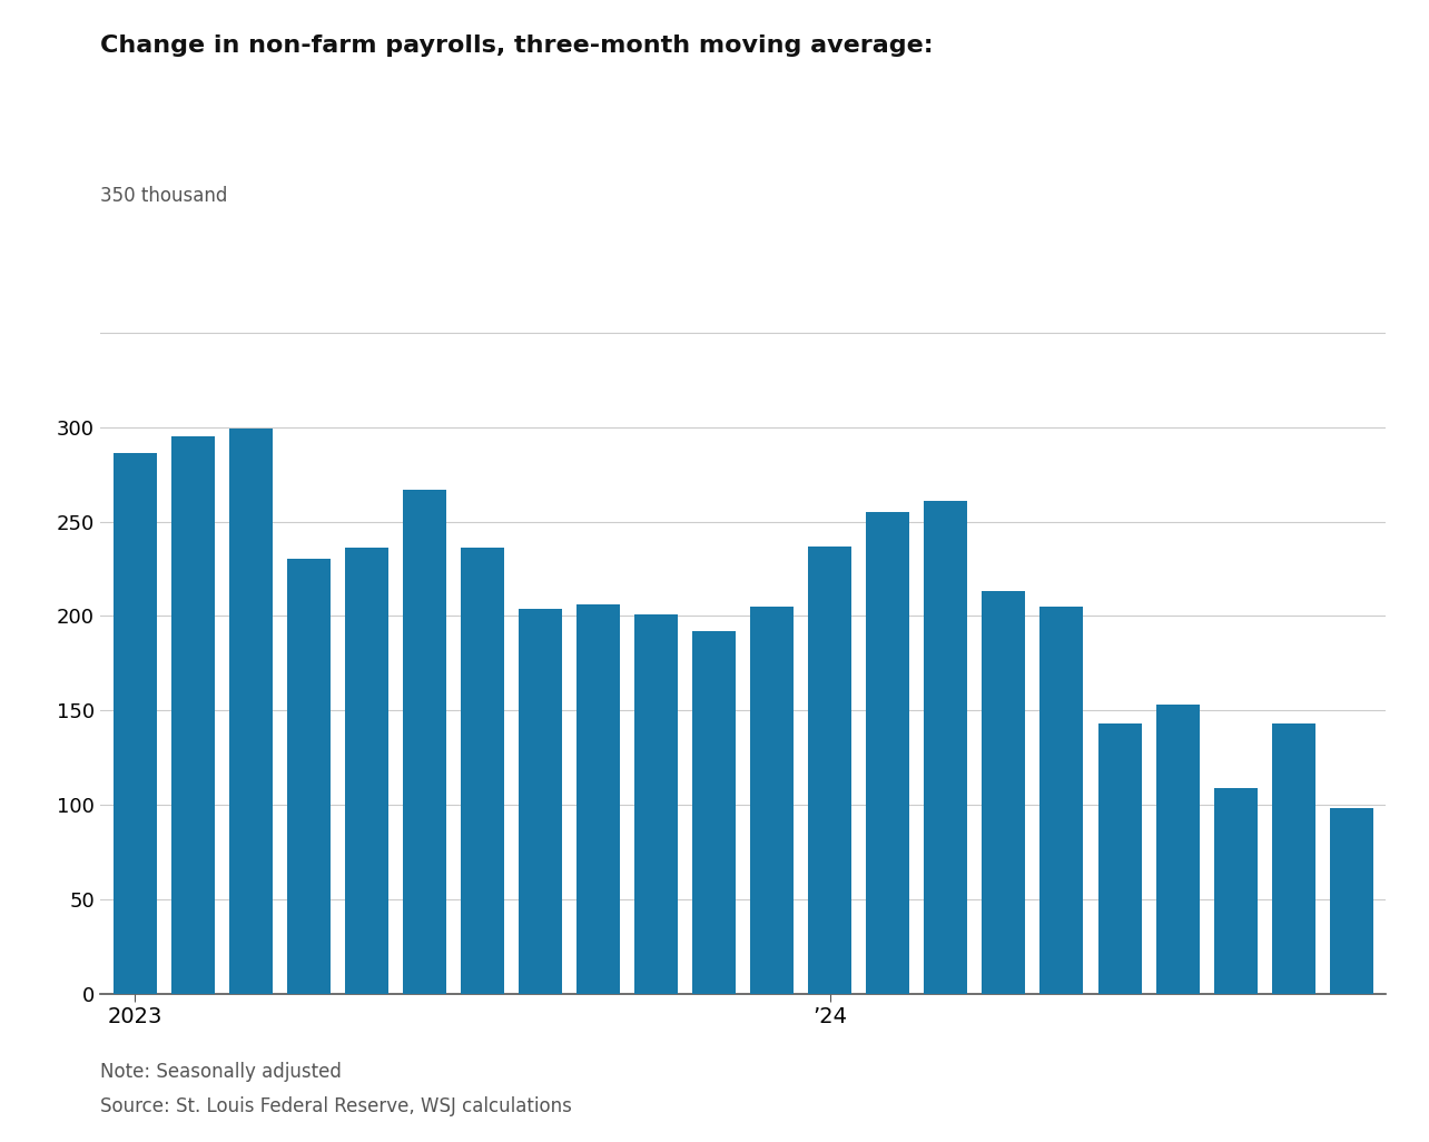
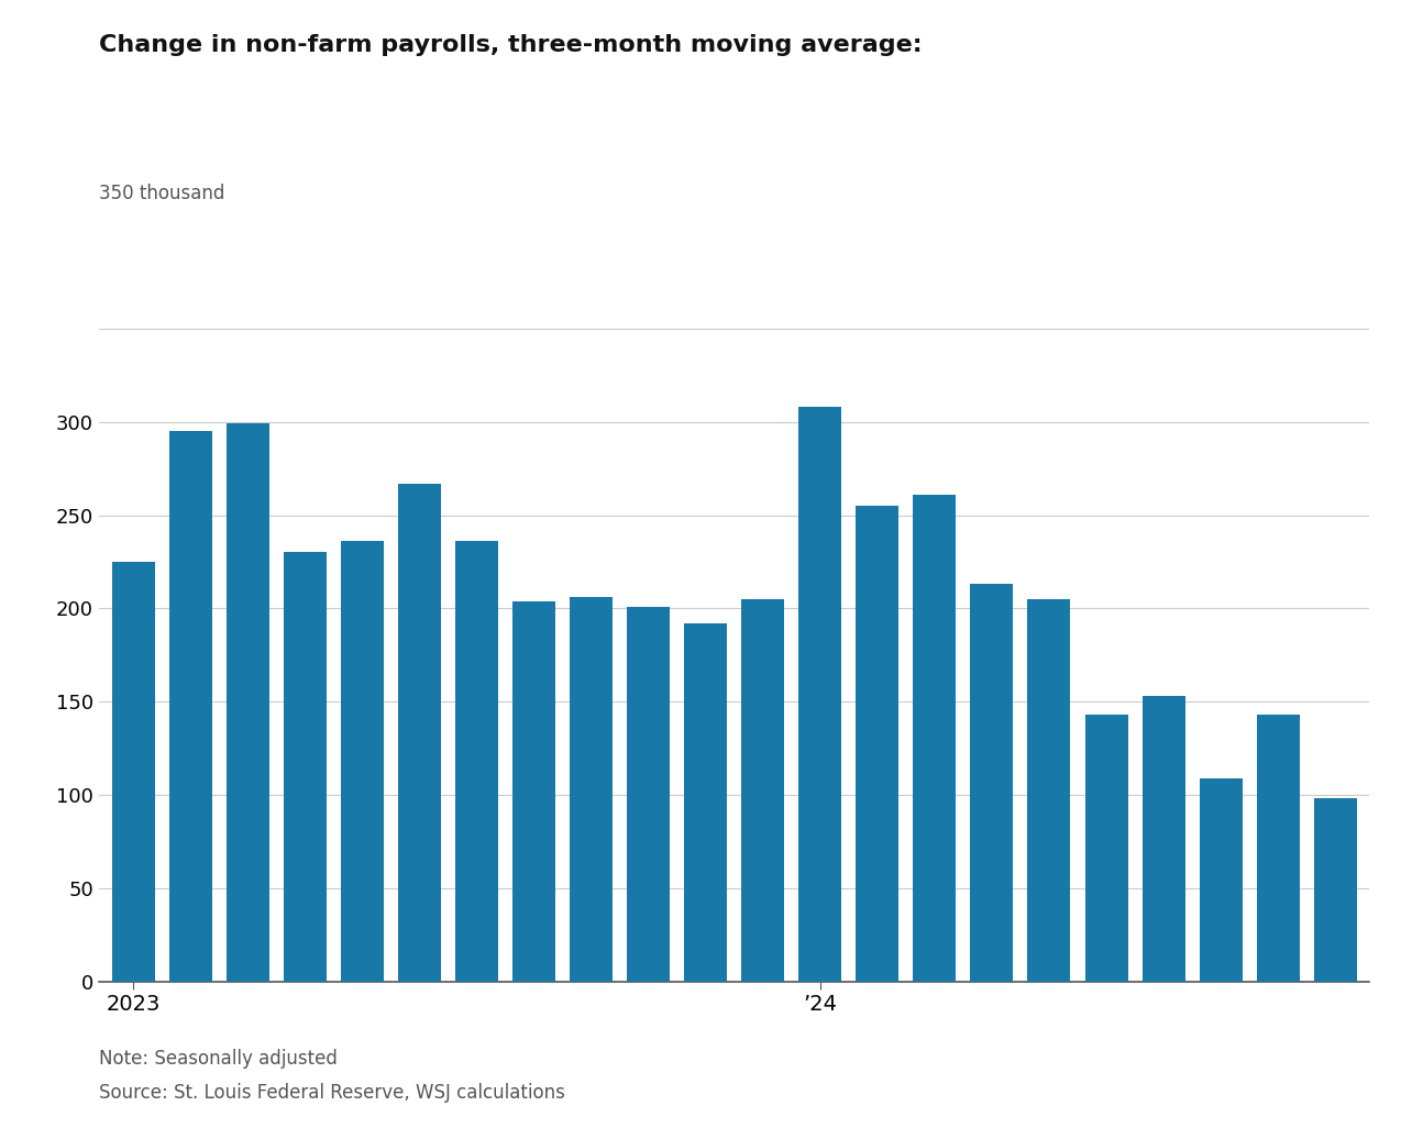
2023: 286 -> 225
’24: 237 -> 308
